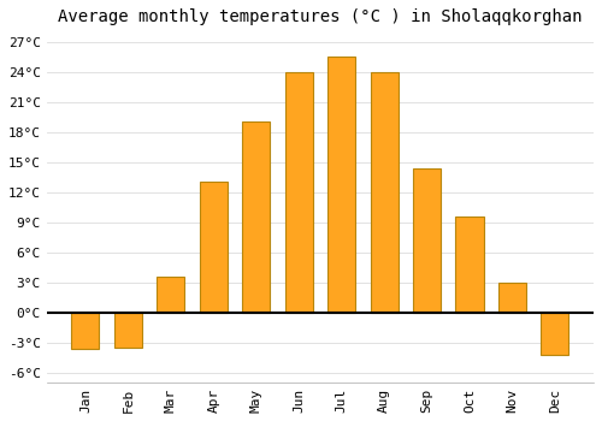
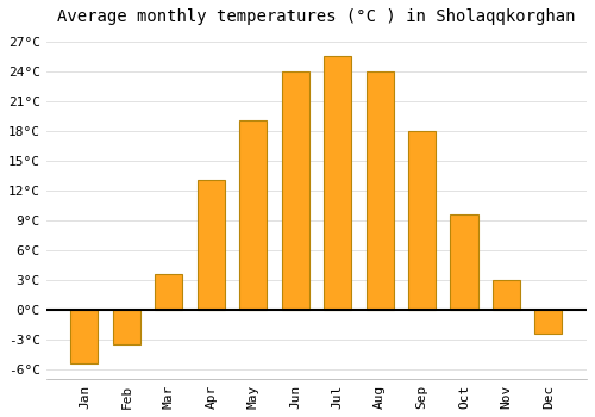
Jan: -3.6°C -> -5.5°C
Sep: 14.4°C -> 18.0°C
Dec: -4.2°C -> -2.5°C
